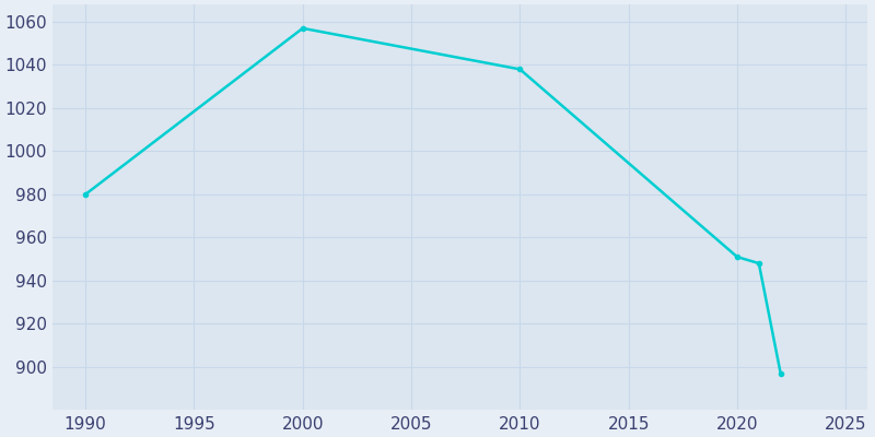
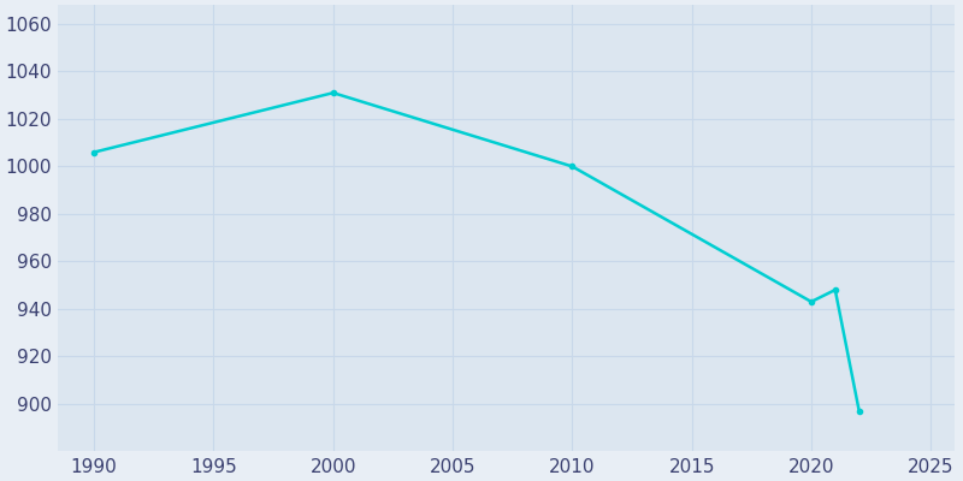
1990: 980 -> 1006
2000: 1057 -> 1031
2010: 1038 -> 1000
2020: 951 -> 943
